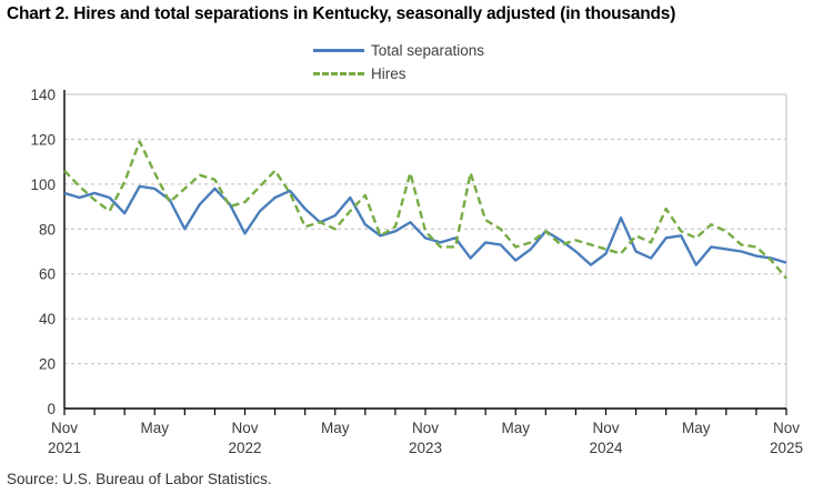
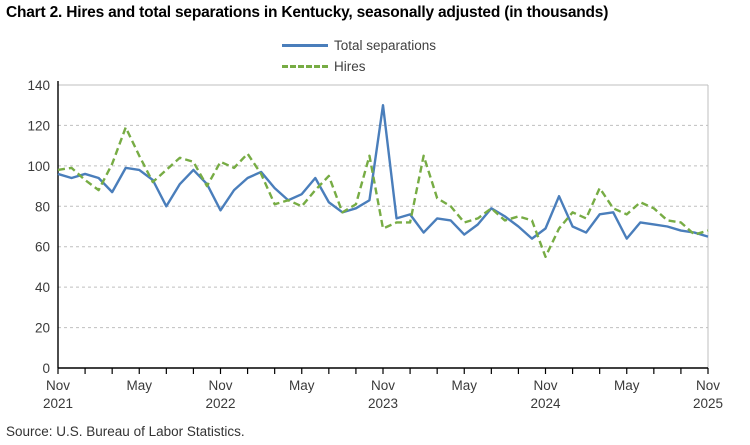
Hires/Nov 2021: 106 -> 98
Hires/Nov 2022: 92 -> 102
Total separations/Nov 2023: 76 -> 130
Hires/Nov 2023: 79 -> 69
Hires/Nov 2024: 71 -> 55
Hires/Nov 2025: 58 -> 68
